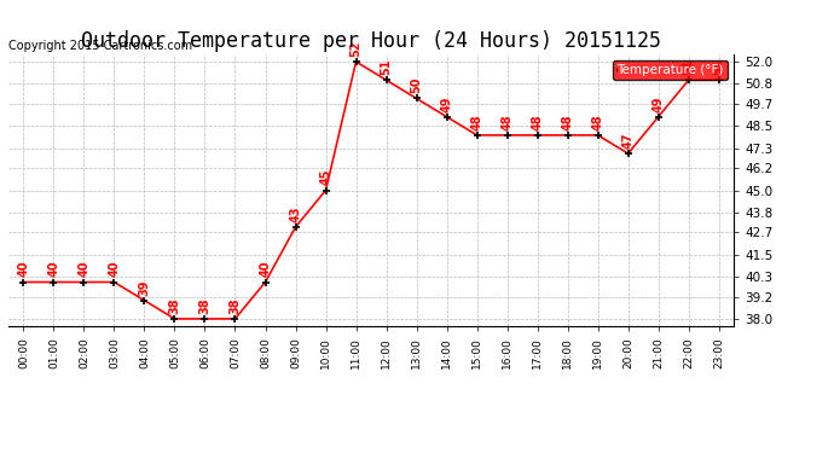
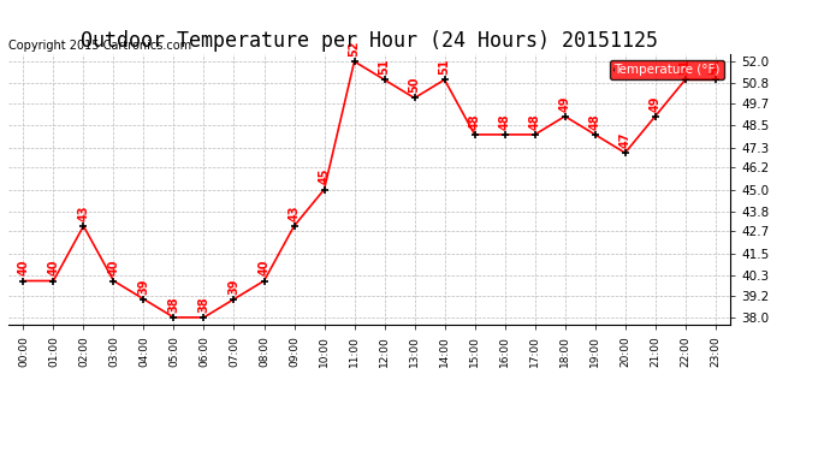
02:00: 40 -> 43
07:00: 38 -> 39
14:00: 49 -> 51
18:00: 48 -> 49
